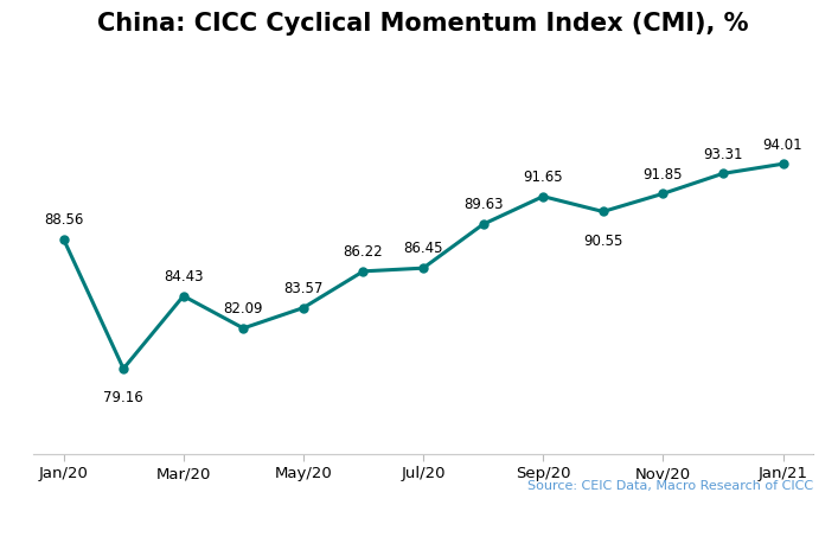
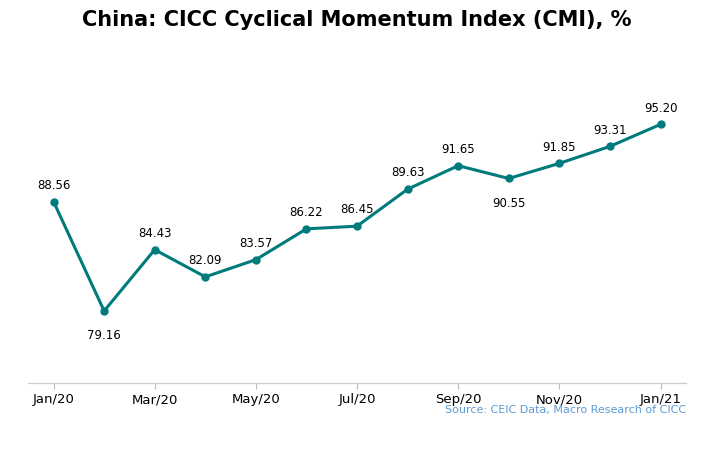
Jan/21: 94.01 -> 95.20
